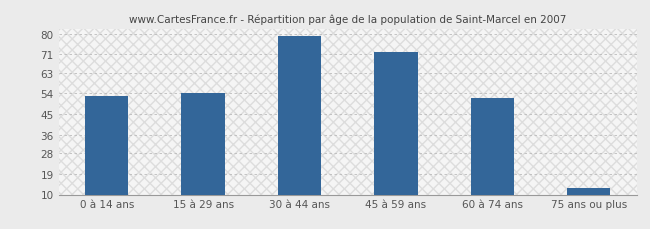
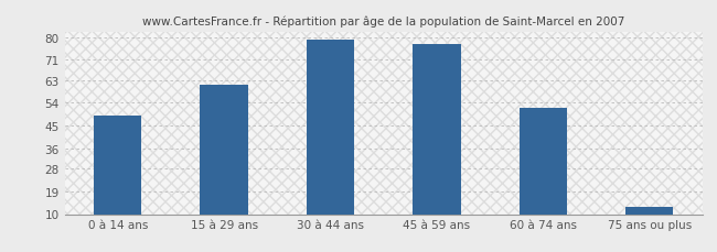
0 à 14 ans: 53 -> 49
15 à 29 ans: 54 -> 61
45 à 59 ans: 72 -> 77
